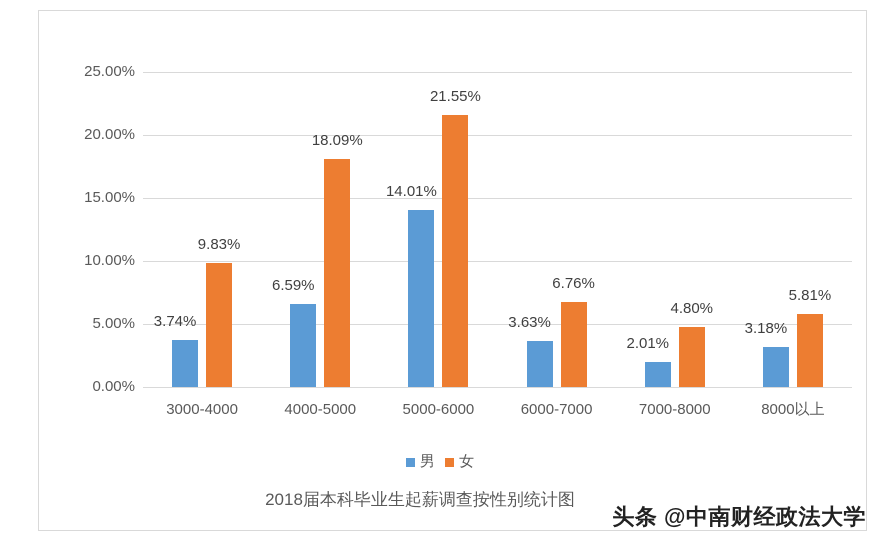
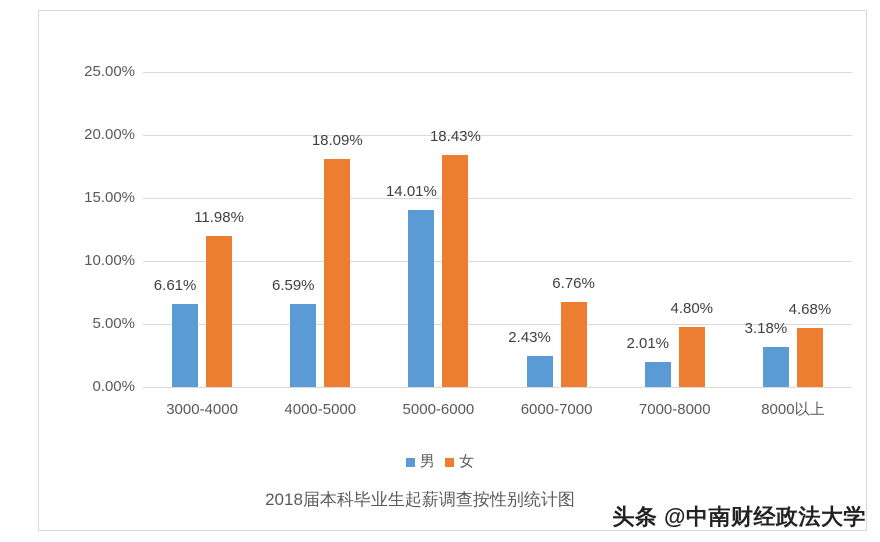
男/3000-4000: 3.74% -> 6.61%
女/3000-4000: 9.83% -> 11.98%
女/5000-6000: 21.55% -> 18.43%
男/6000-7000: 3.63% -> 2.43%
女/8000以上: 5.81% -> 4.68%
